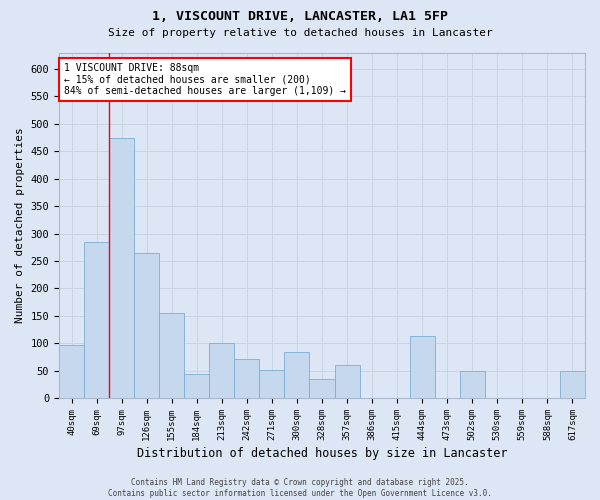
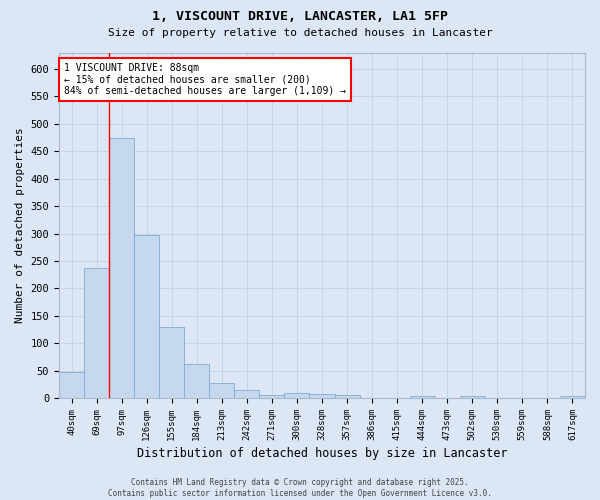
40sqm: 96 -> 48
69sqm: 284 -> 238
126sqm: 264 -> 297
155sqm: 156 -> 130
184sqm: 44 -> 63
213sqm: 100 -> 28
242sqm: 72 -> 14
271sqm: 52 -> 6
300sqm: 84 -> 9
328sqm: 34 -> 7
357sqm: 60 -> 5
444sqm: 114 -> 3
502sqm: 50 -> 3
617sqm: 50 -> 3
